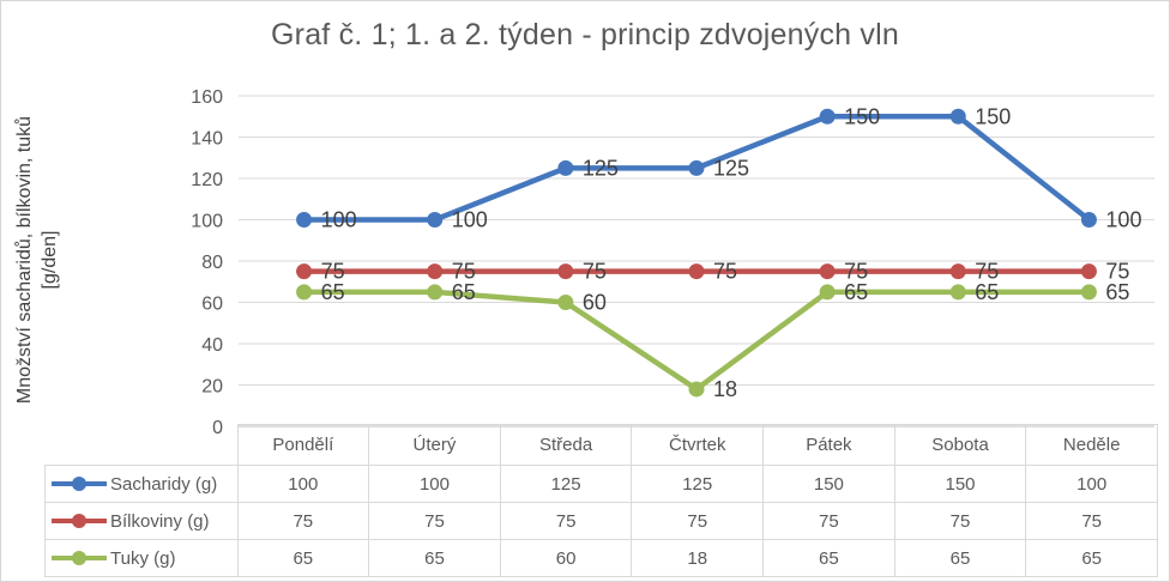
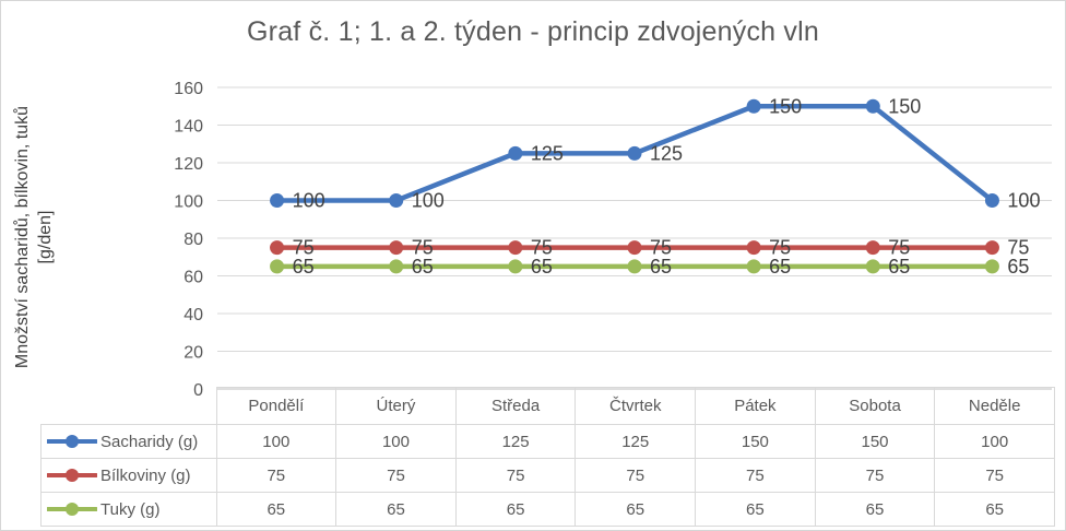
Tuky (g)/Středa: 60 -> 65
Tuky (g)/Čtvrtek: 18 -> 65
